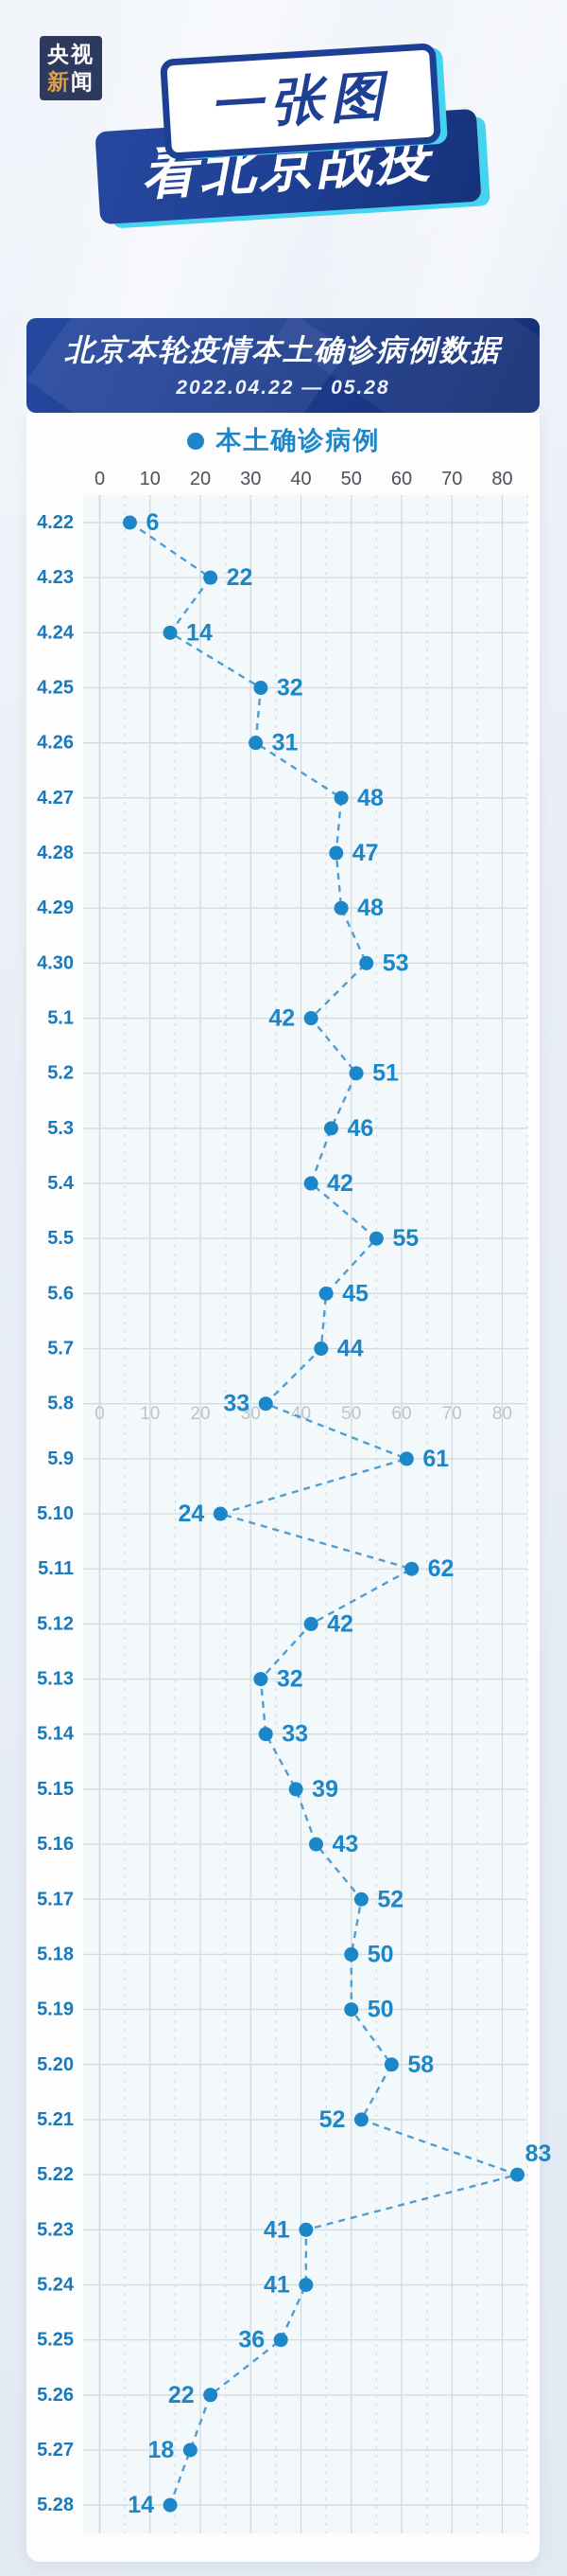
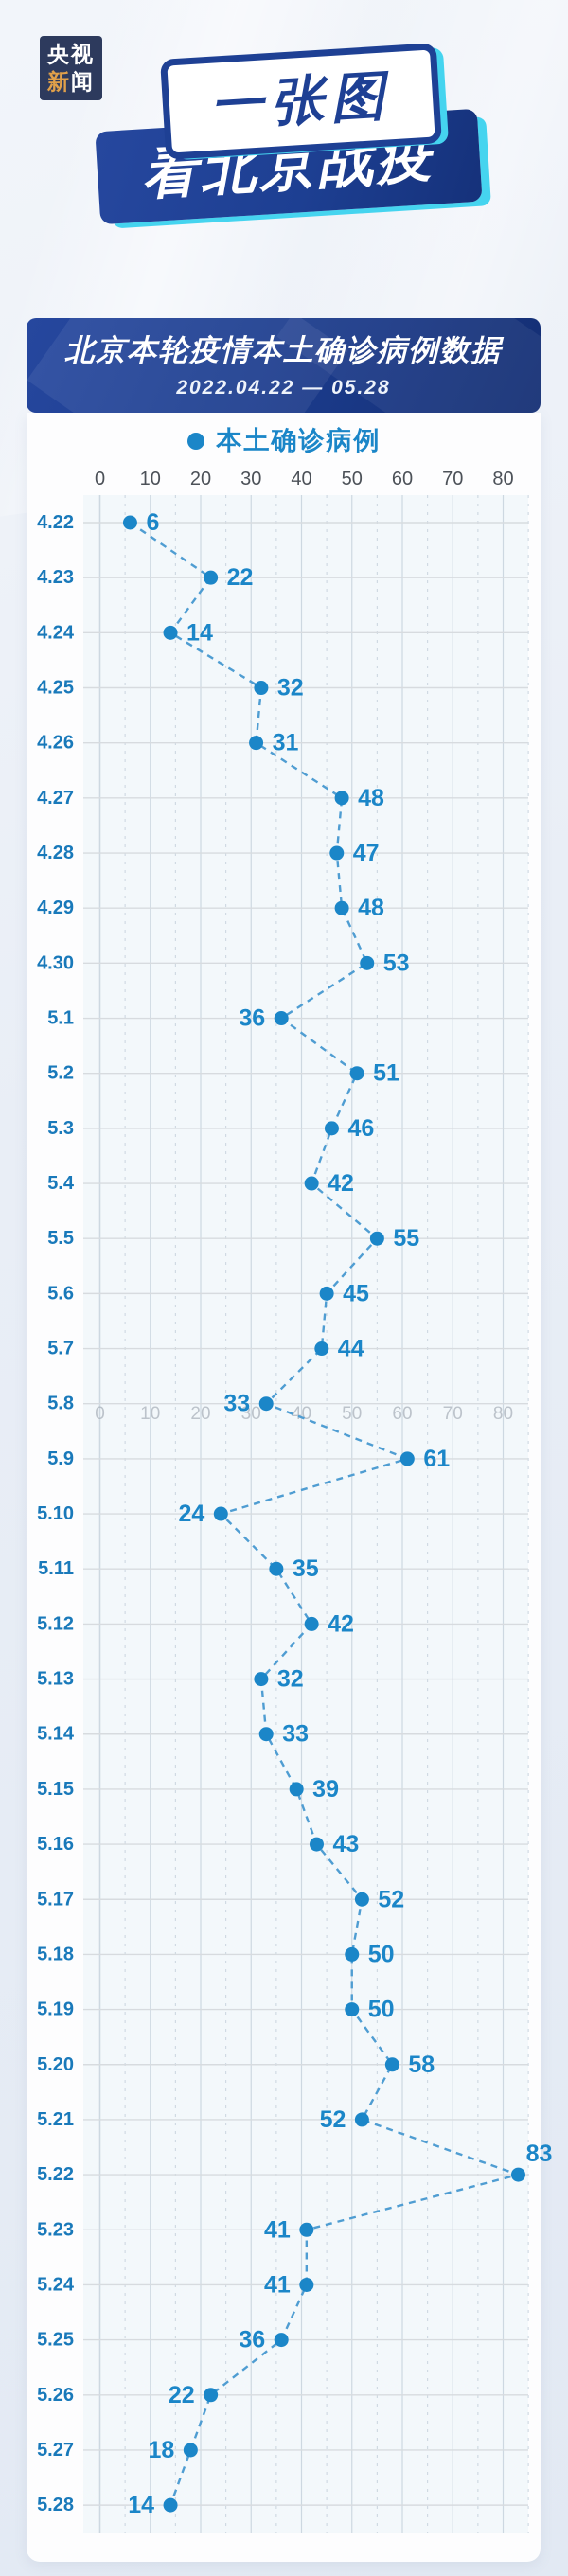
5.1: 42 -> 36
5.11: 62 -> 35
